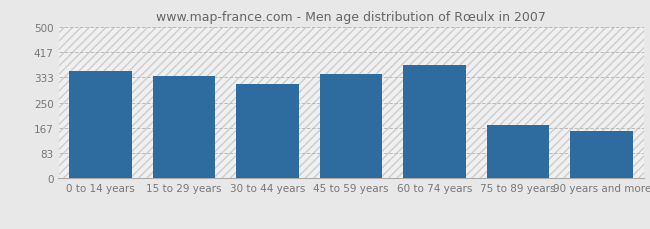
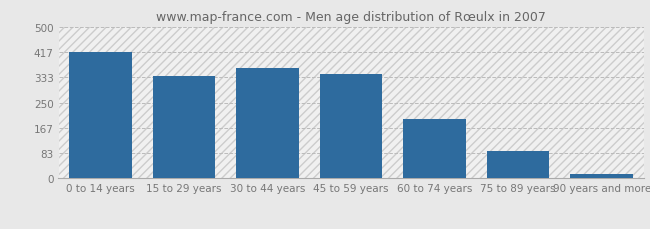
0 to 14 years: 355 -> 417
30 to 44 years: 310 -> 363
60 to 74 years: 375 -> 196
75 to 89 years: 175 -> 91
90 years and more: 155 -> 13
